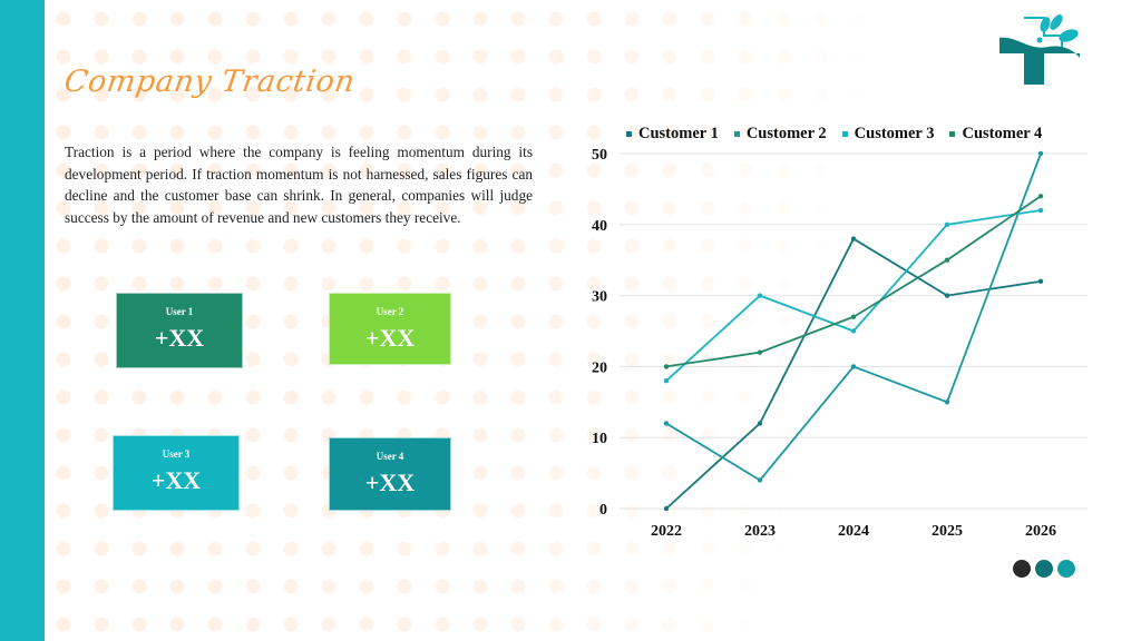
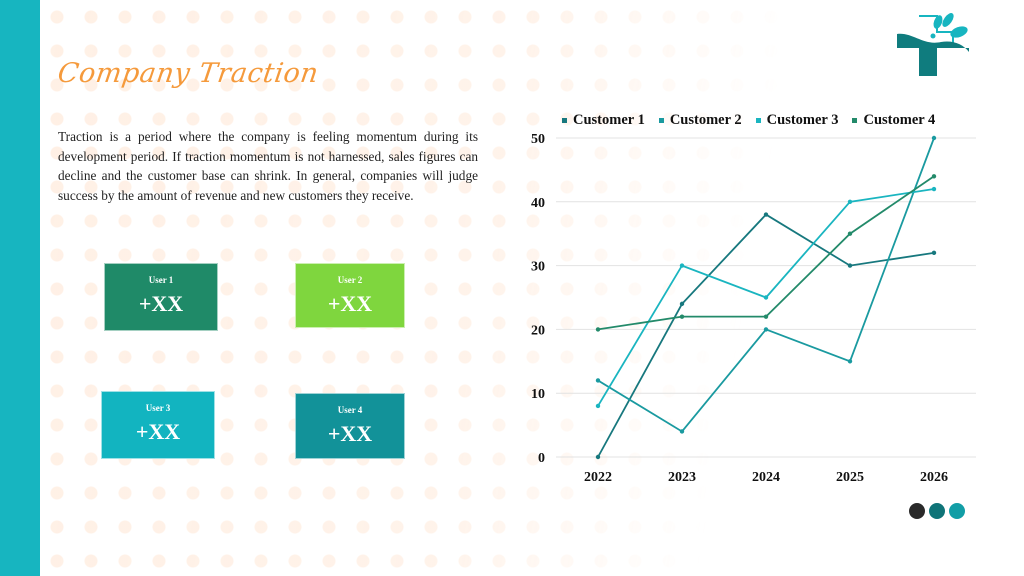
Customer 3/2022: 18 -> 8
Customer 1/2023: 12 -> 24
Customer 4/2024: 27 -> 22
